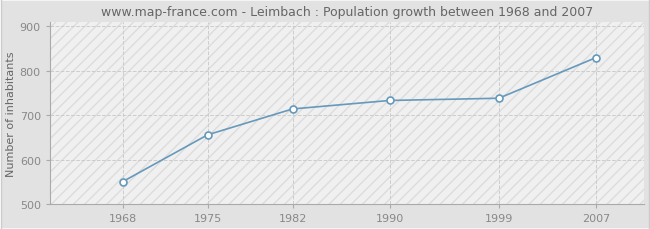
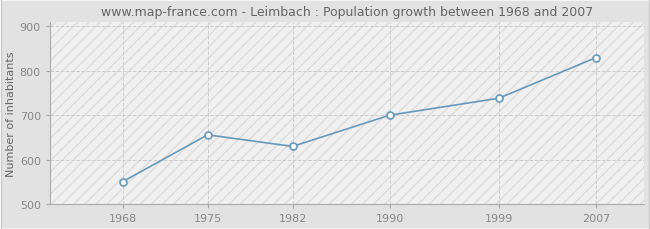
1982: 714 -> 630
1990: 733 -> 700
